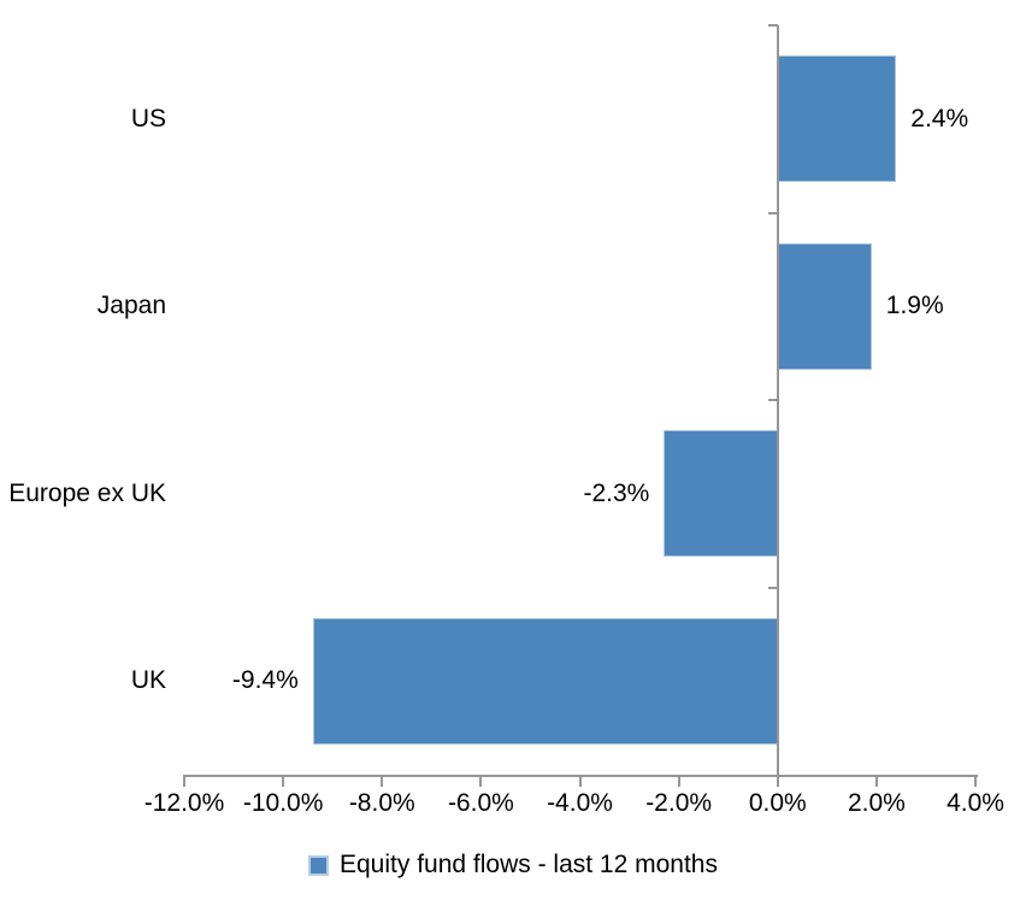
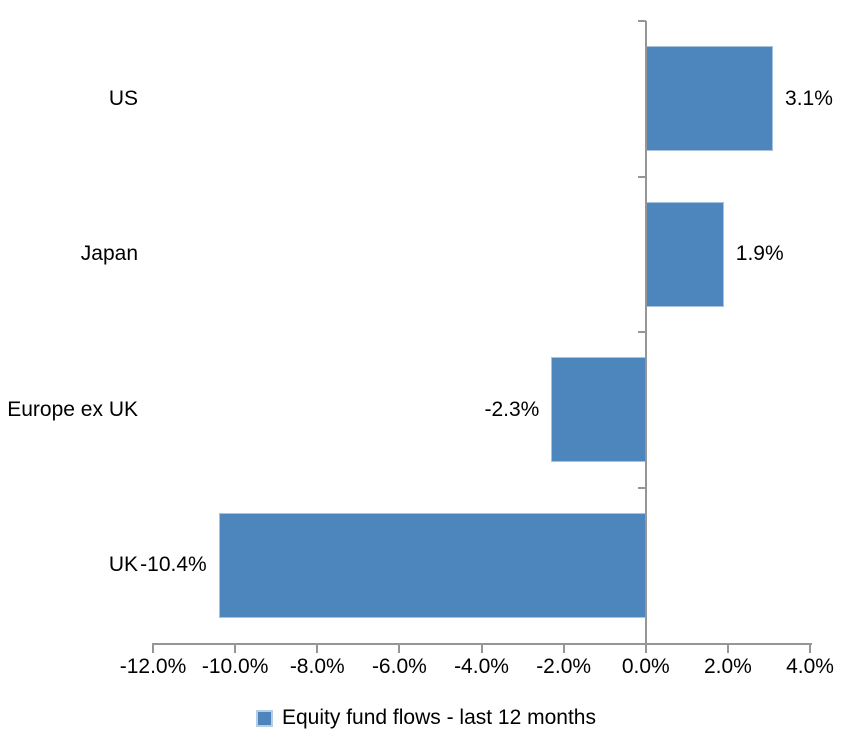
US: 2.4% -> 3.1%
UK: -9.4% -> -10.4%
